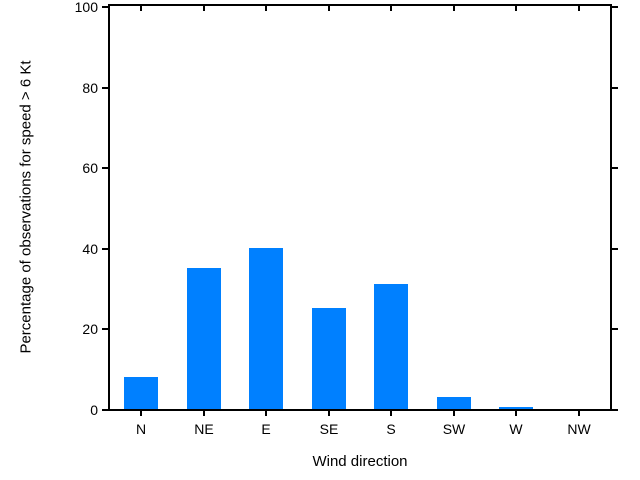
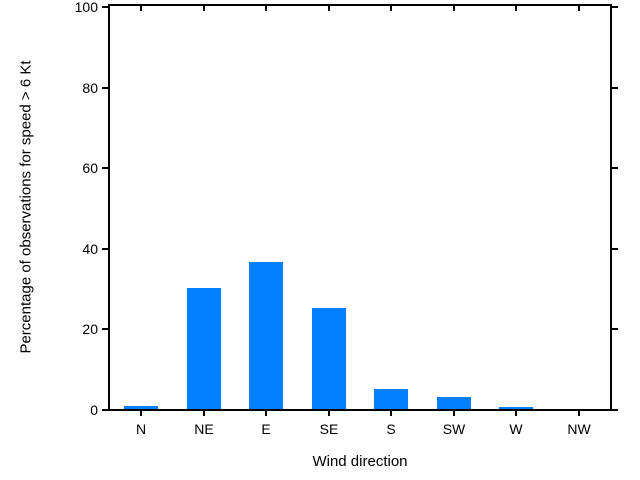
N: 8 -> 1
NE: 35 -> 30
E: 40 -> 36
S: 31 -> 5
